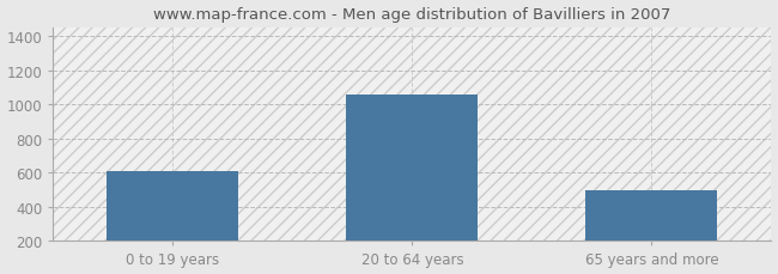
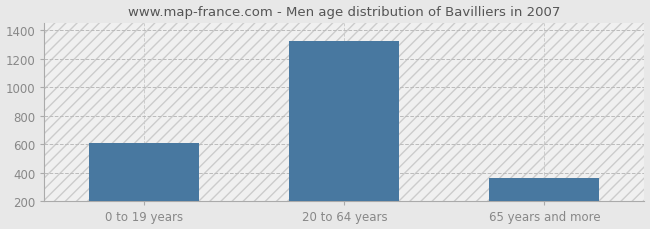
20 to 64 years: 1060 -> 1320
65 years and more: 500 -> 360
